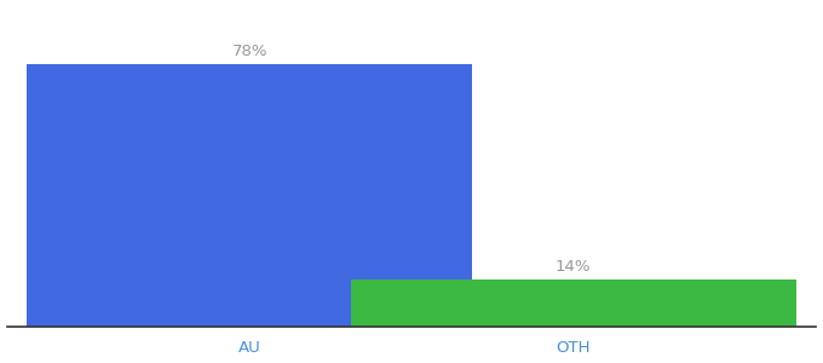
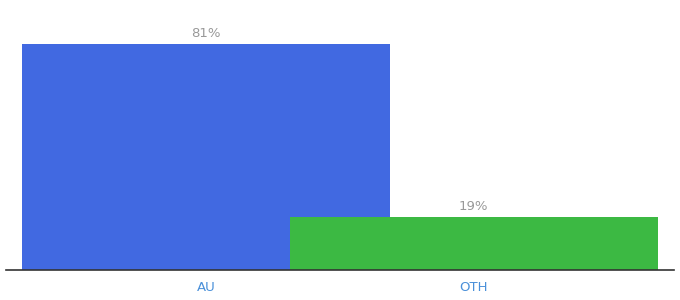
AU: 78% -> 81%
OTH: 14% -> 19%
